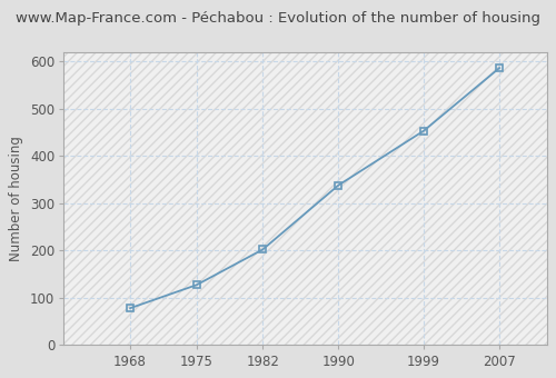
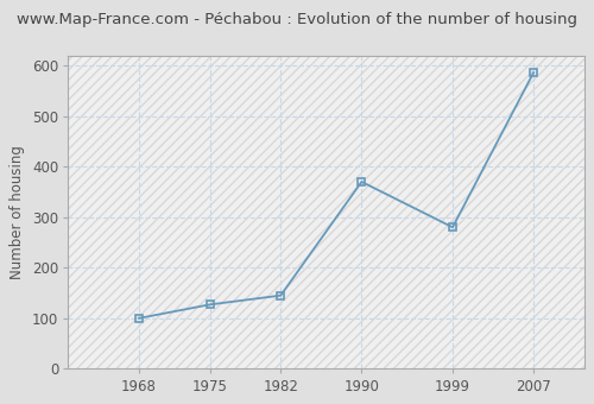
1968: 78 -> 100
1982: 202 -> 145
1990: 338 -> 370
1999: 453 -> 280
